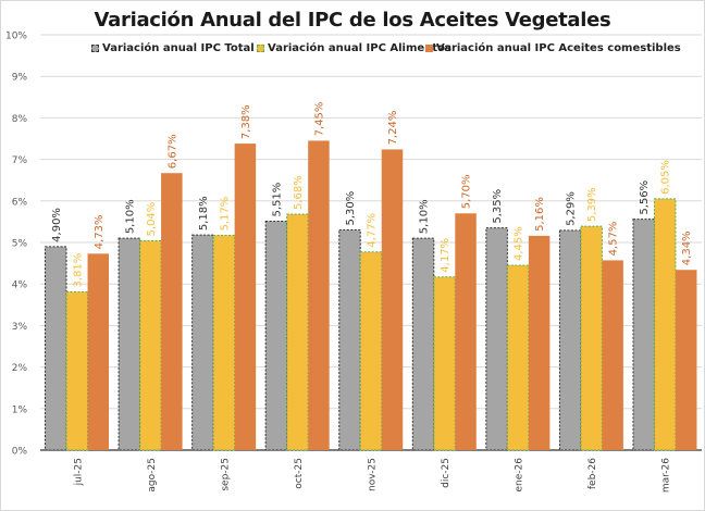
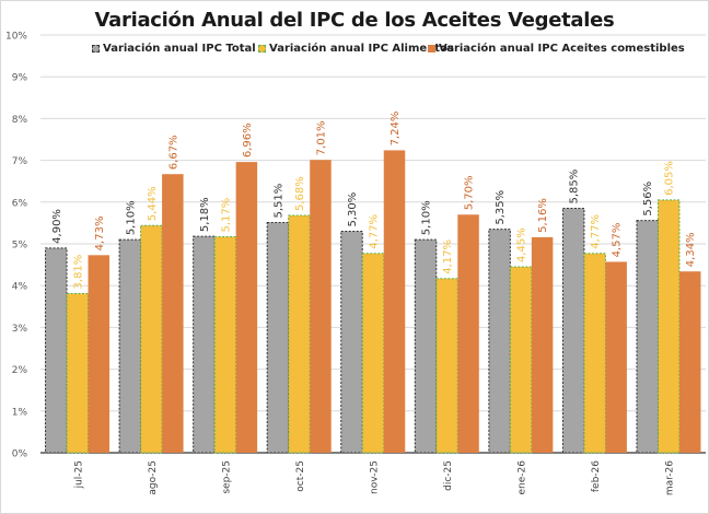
Variación anual IPC Alimentos/ago-25: 5,04% -> 5,44%
Variación anual IPC Aceites comestibles/sep-25: 7,38% -> 6,96%
Variación anual IPC Aceites comestibles/oct-25: 7,45% -> 7,01%
Variación anual IPC Total/feb-26: 5,29% -> 5,85%
Variación anual IPC Alimentos/feb-26: 5,39% -> 4,77%
